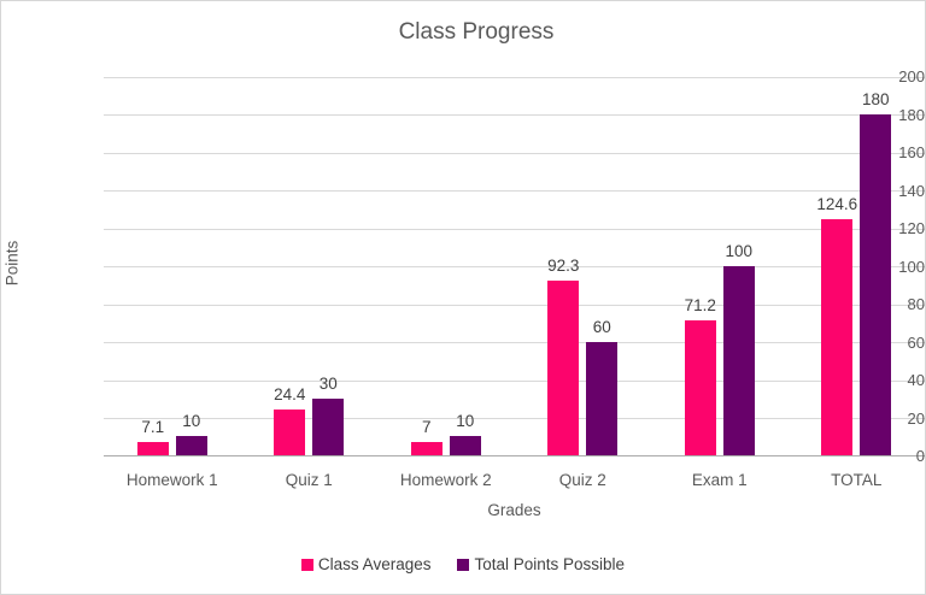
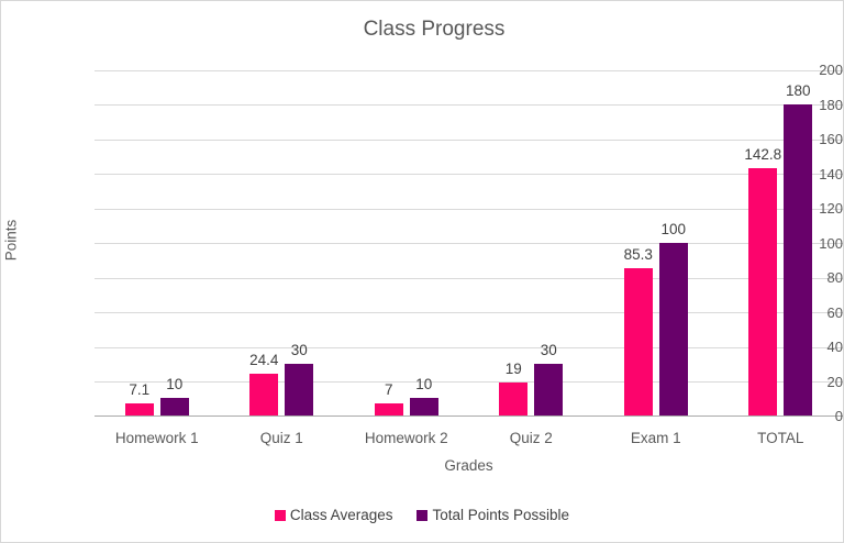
Class Averages/Quiz 2: 92.3 -> 19
Total Points Possible/Quiz 2: 60 -> 30
Class Averages/Exam 1: 71.2 -> 85.3
Class Averages/TOTAL: 124.6 -> 142.8
